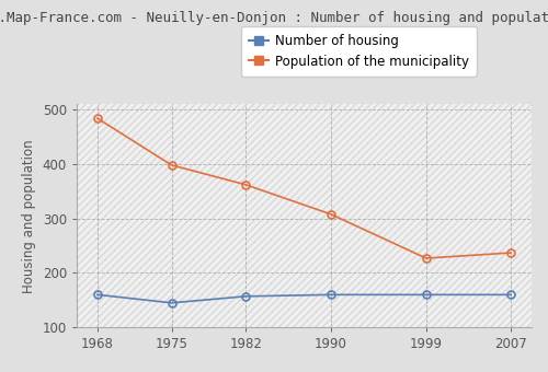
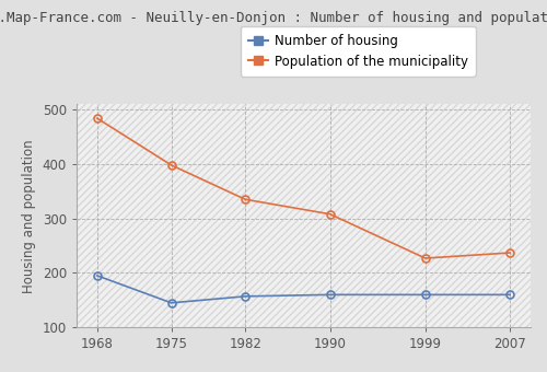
Number of housing/1968: 160 -> 195
Population of the municipality/1982: 362 -> 335
